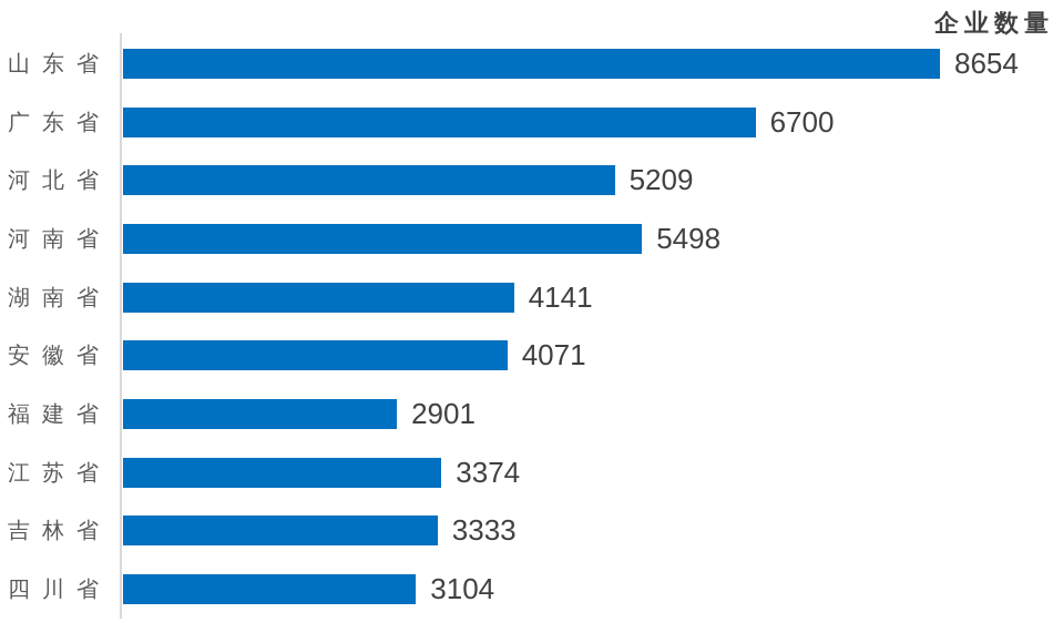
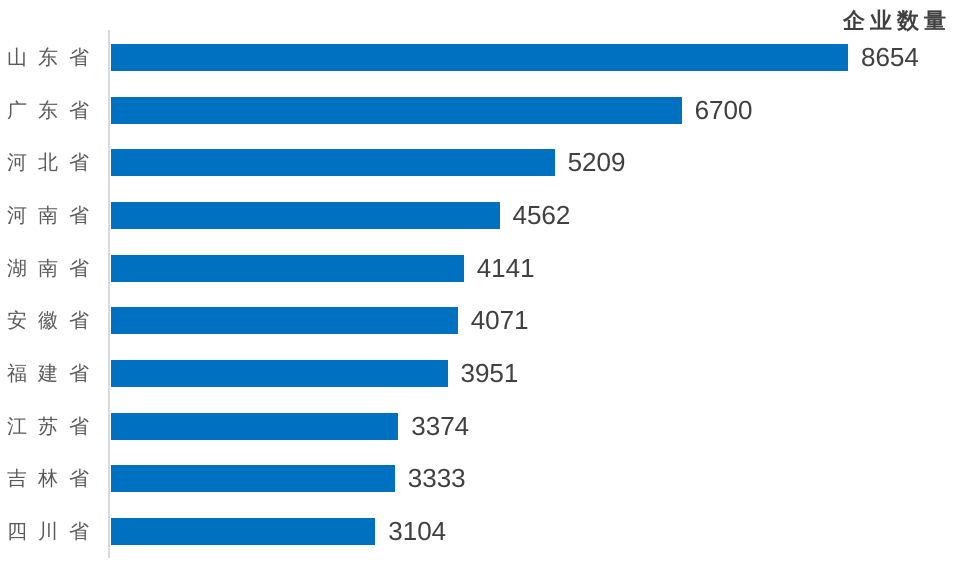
河南省: 5498 -> 4562
福建省: 2901 -> 3951
